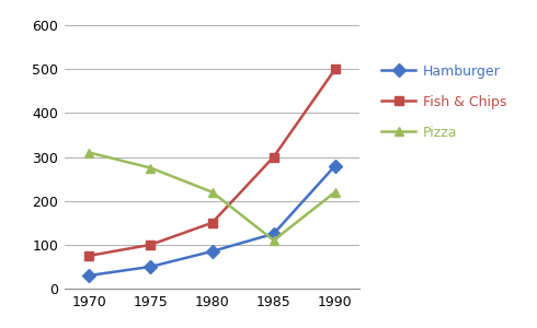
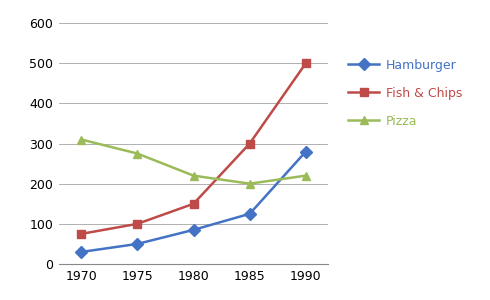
Pizza/1985: 110 -> 200
